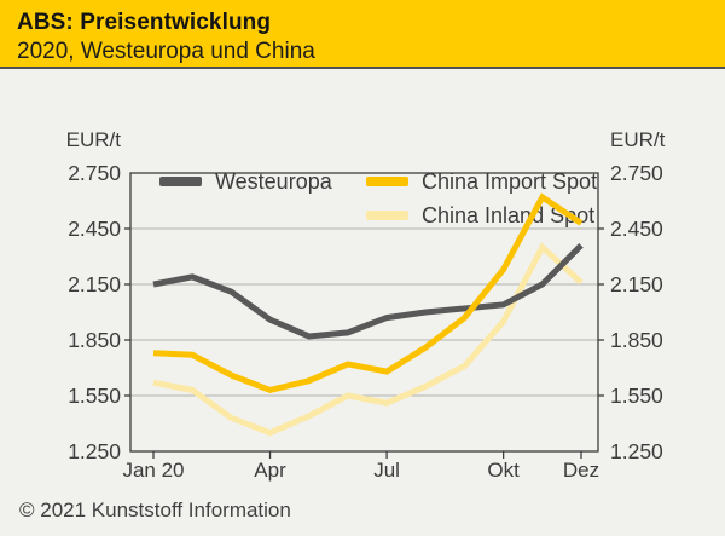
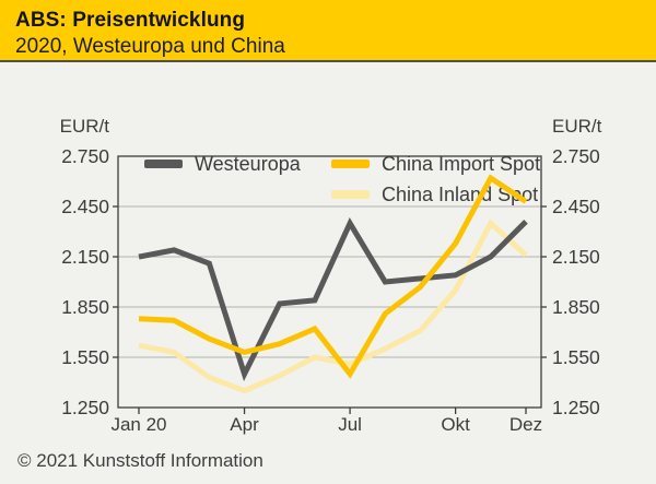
Westeuropa/Apr: 1.96 -> 1.45
Westeuropa/Jul: 1.97 -> 2.35
China Import Spot/Jul: 1.68 -> 1.45
